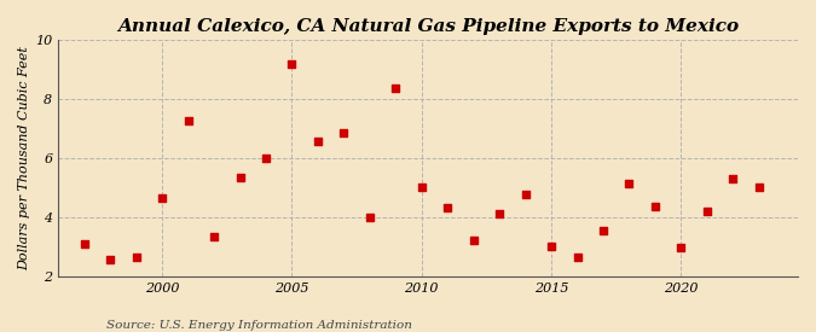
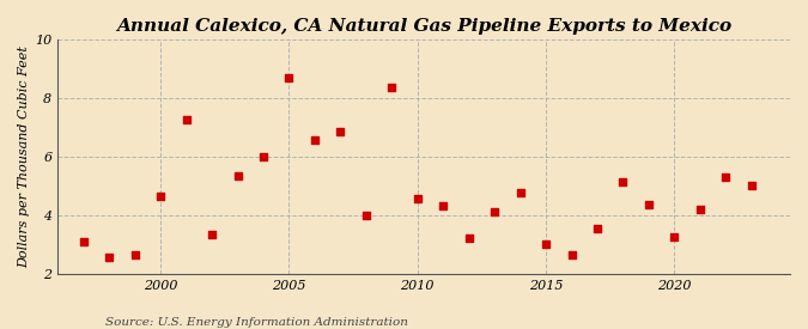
2005: 9.20 -> 8.70
2010: 5.00 -> 4.55
2020: 2.95 -> 3.25
